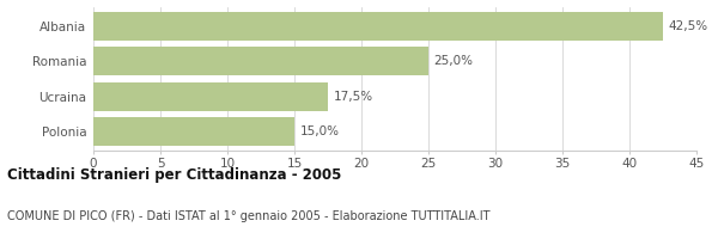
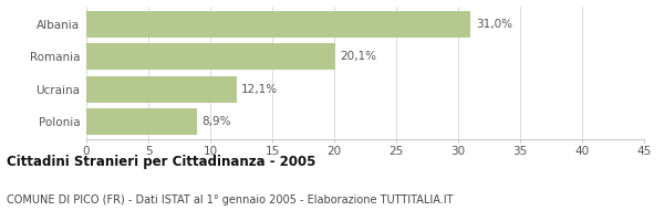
Albania: 42,5% -> 31,0%
Romania: 25,0% -> 20,1%
Ucraina: 17,5% -> 12,1%
Polonia: 15,0% -> 8,9%
